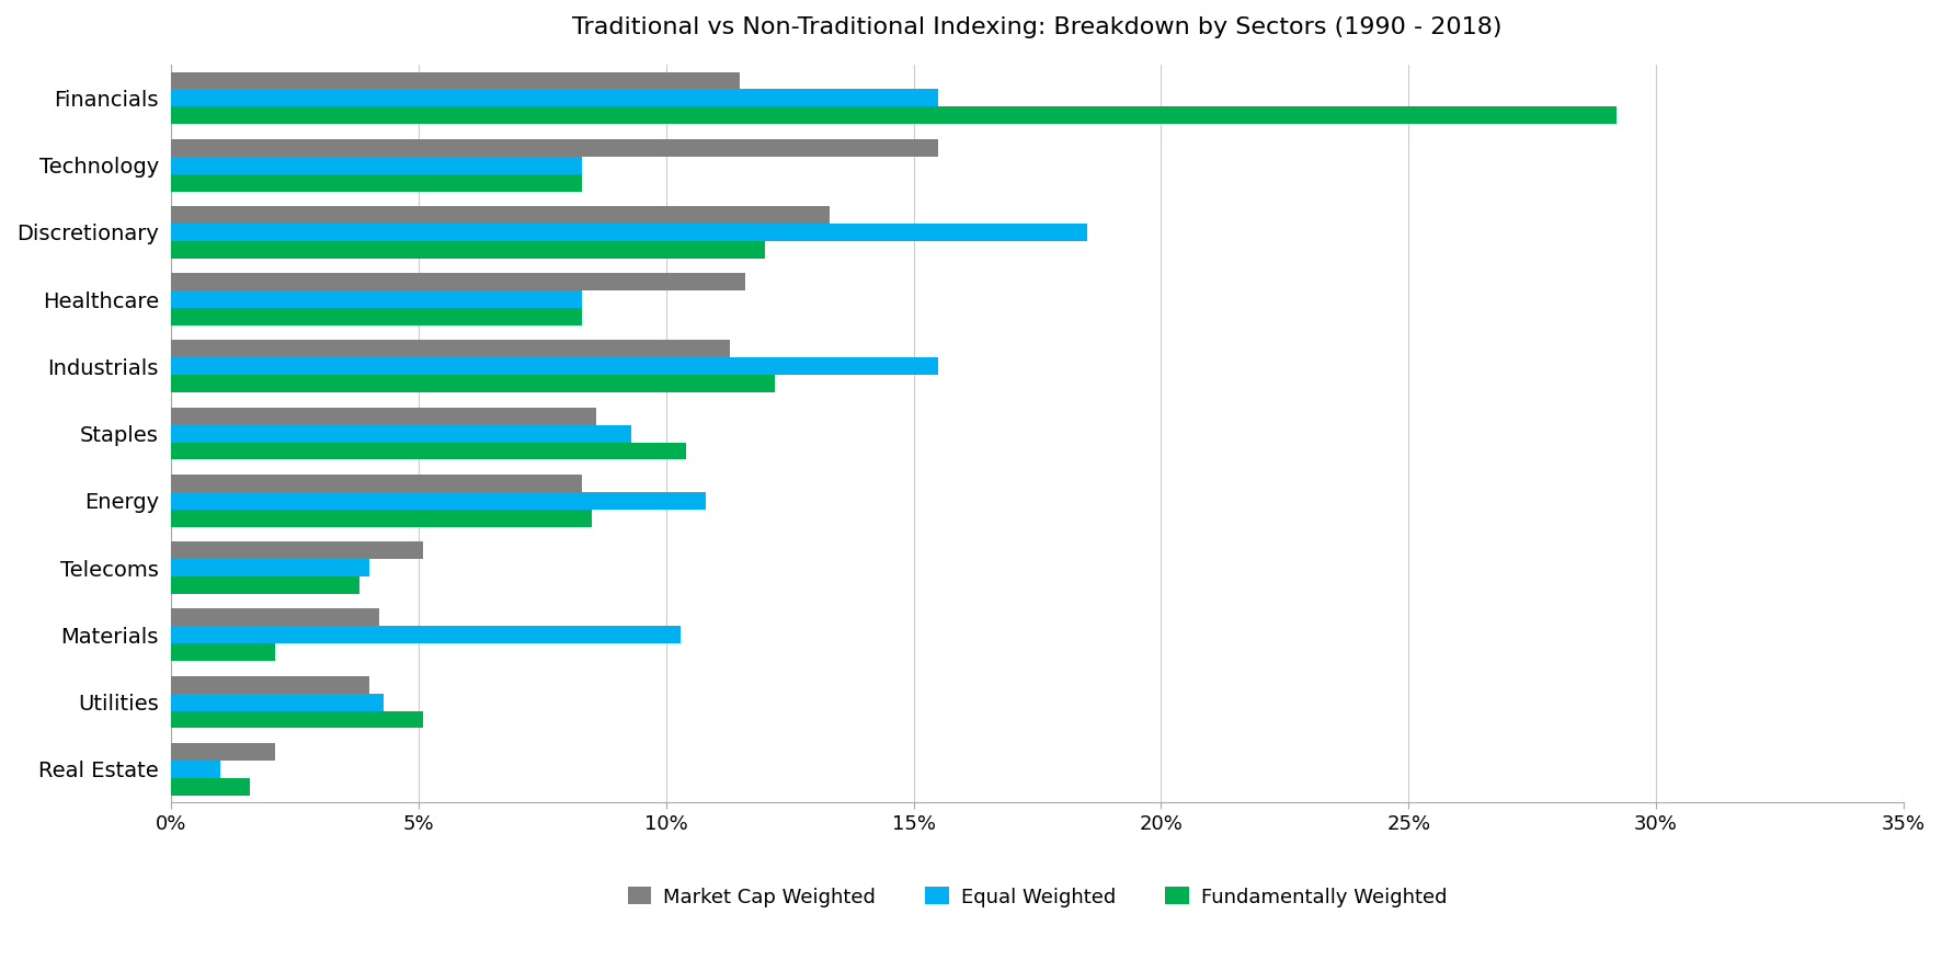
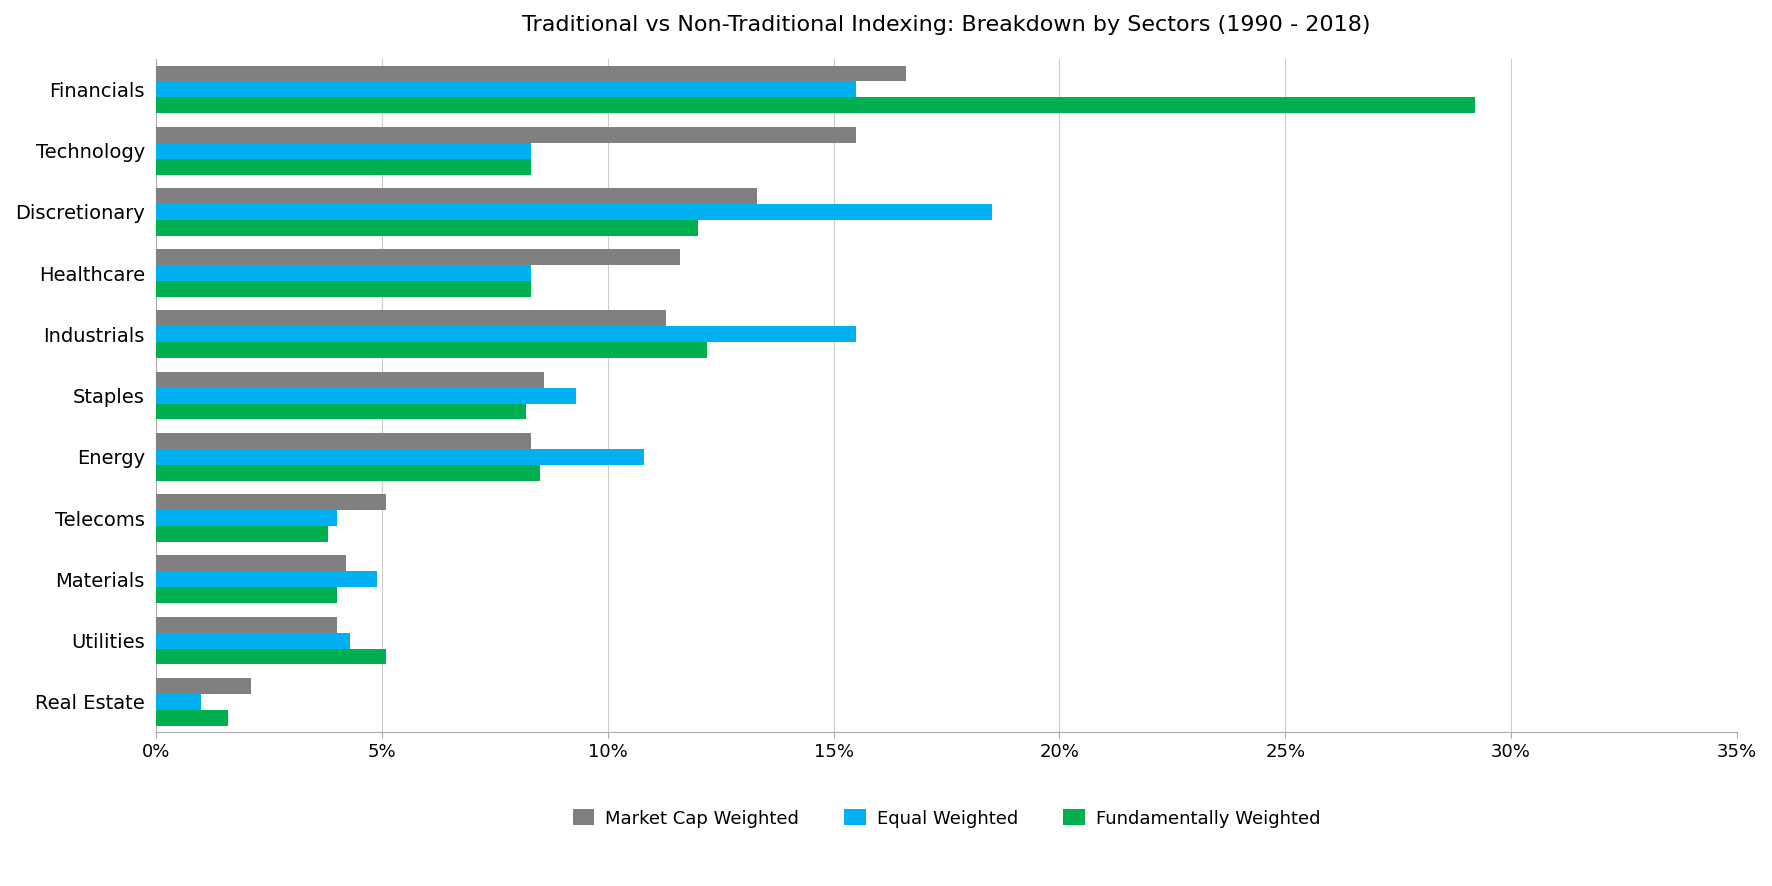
Market Cap Weighted/Financials: 11.5% -> 16.6%
Fundamentally Weighted/Staples: 10.4% -> 8.2%
Equal Weighted/Materials: 10.3% -> 4.9%
Fundamentally Weighted/Materials: 2.1% -> 4.0%
